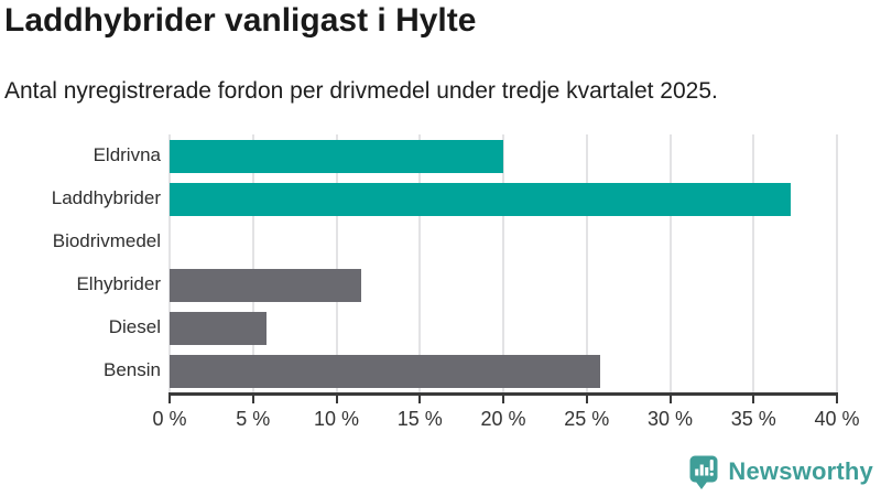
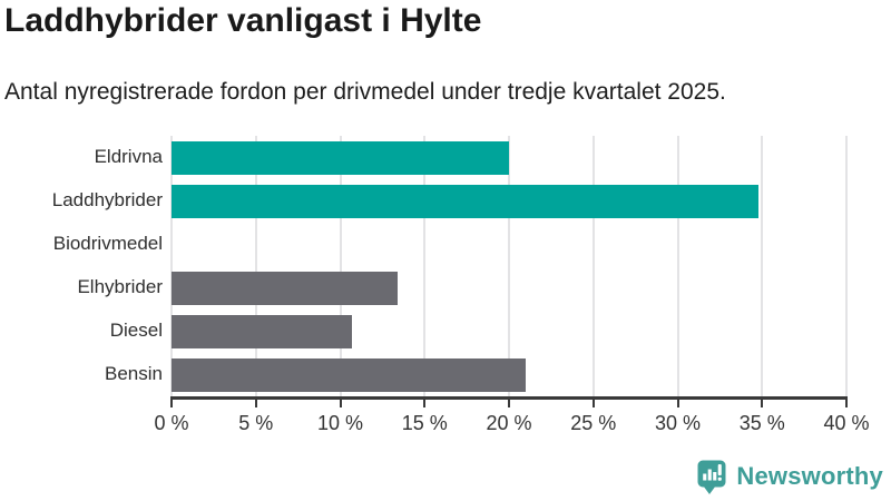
Laddhybrider: 37.2% -> 34.8%
Elhybrider: 11.5% -> 13.4%
Diesel: 5.8% -> 10.7%
Bensin: 25.8% -> 21.0%
